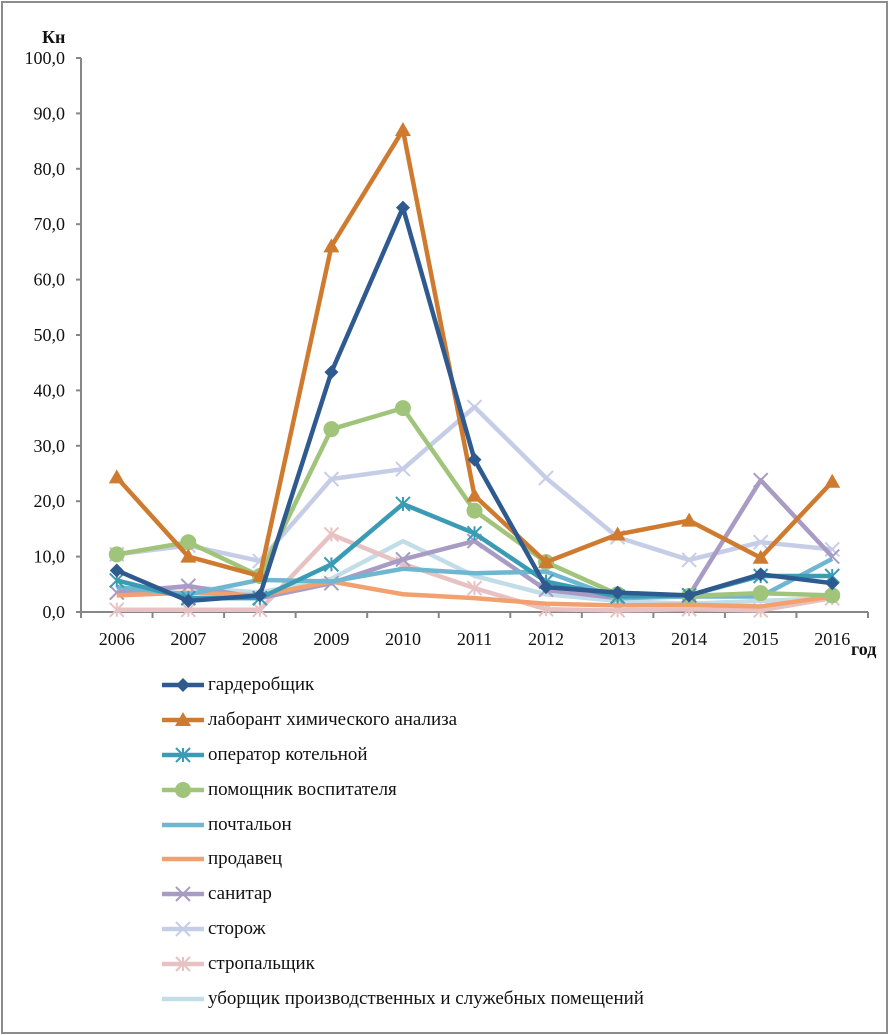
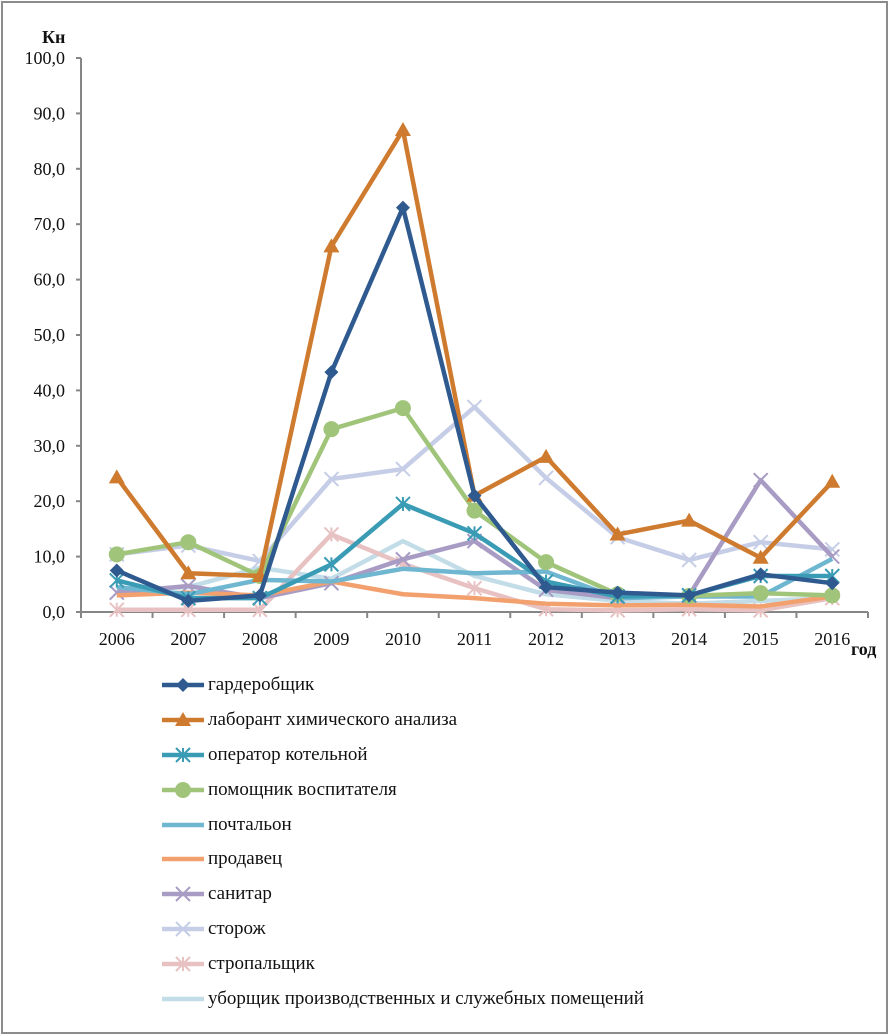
лаборант химического анализа/2007: 10 -> 7
уборщик производственных и служебных помещений/2008: 4 -> 8
гардеробщик/2011: 28 -> 21
лаборант химического анализа/2012: 9 -> 28
